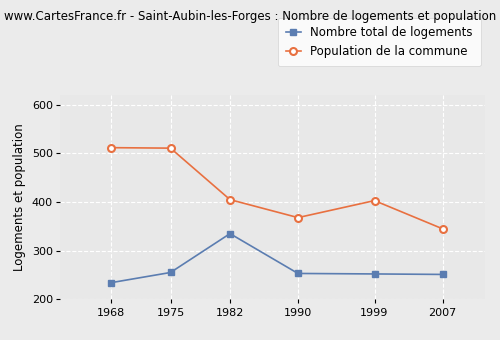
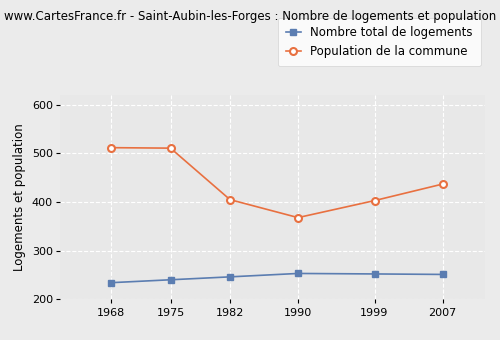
Nombre total de logements/1975: 255 -> 240
Nombre total de logements/1982: 335 -> 246
Population de la commune/2007: 345 -> 437
